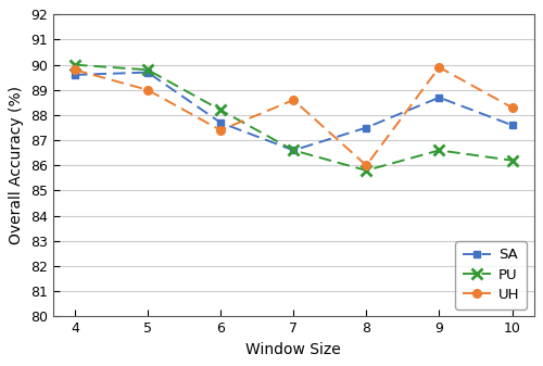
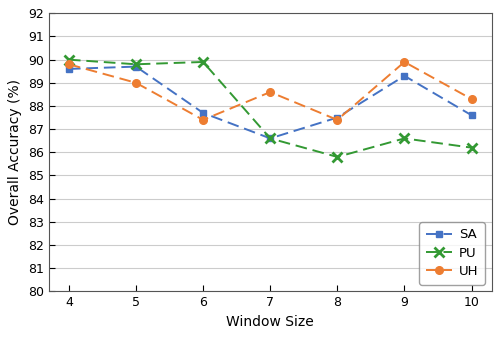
PU/6: 88.2 -> 89.9
UH/8: 86.0 -> 87.4
SA/9: 88.7 -> 89.3
